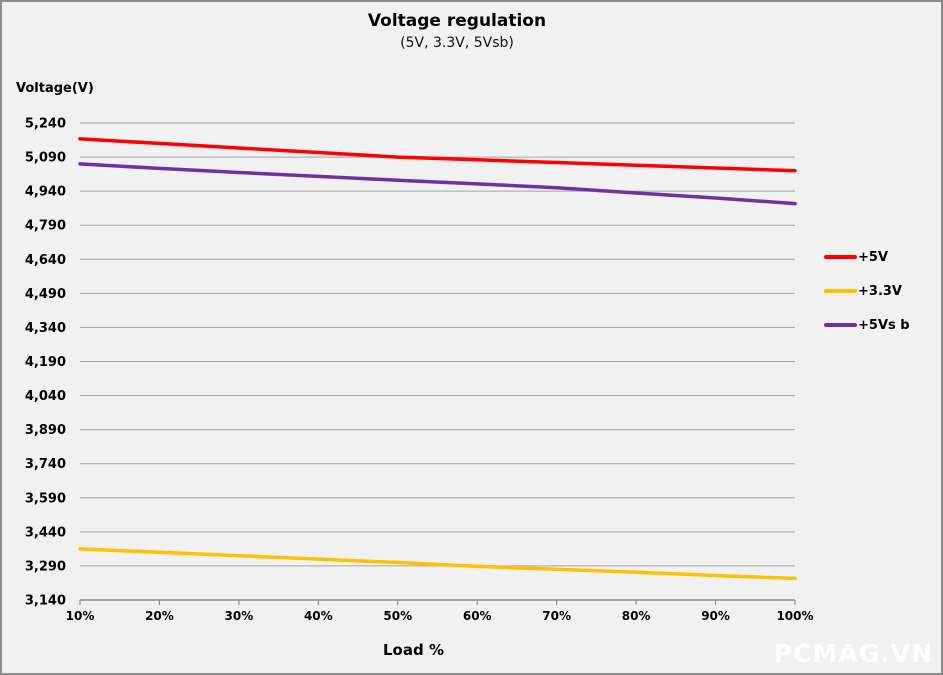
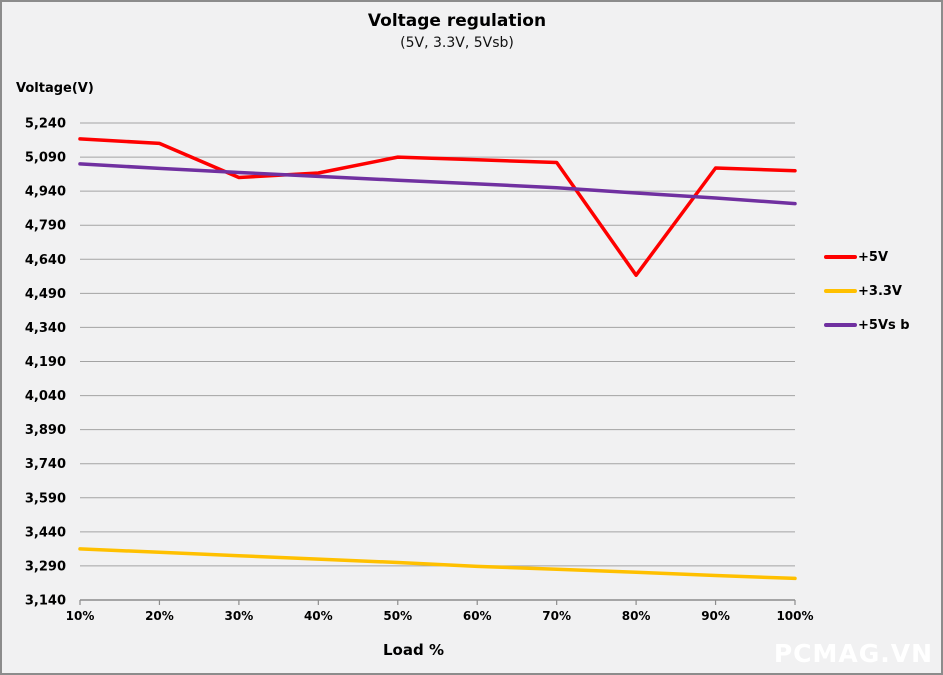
+5V/30%: 5130 -> 5000
+5V/40%: 5110 -> 5020
+5V/80%: 5050 -> 4570
